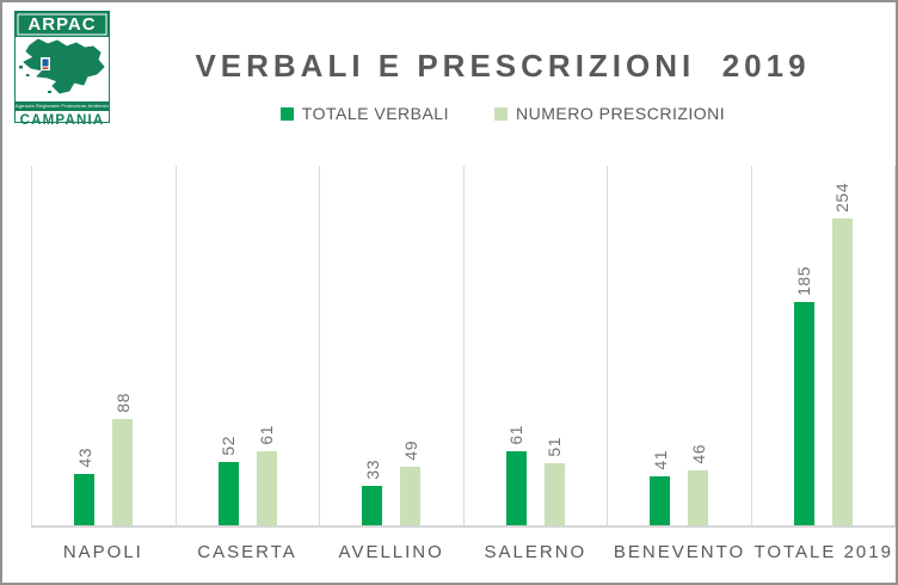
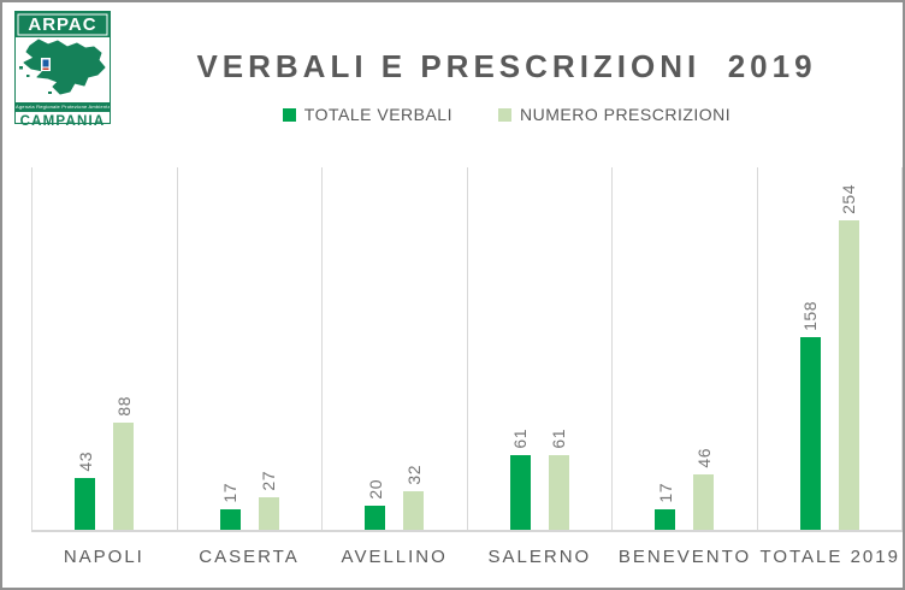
TOTALE VERBALI/CASERTA: 52 -> 17
NUMERO PRESCRIZIONI/CASERTA: 61 -> 27
TOTALE VERBALI/AVELLINO: 33 -> 20
NUMERO PRESCRIZIONI/AVELLINO: 49 -> 32
NUMERO PRESCRIZIONI/SALERNO: 51 -> 61
TOTALE VERBALI/BENEVENTO: 41 -> 17
TOTALE VERBALI/TOTALE 2019: 185 -> 158
